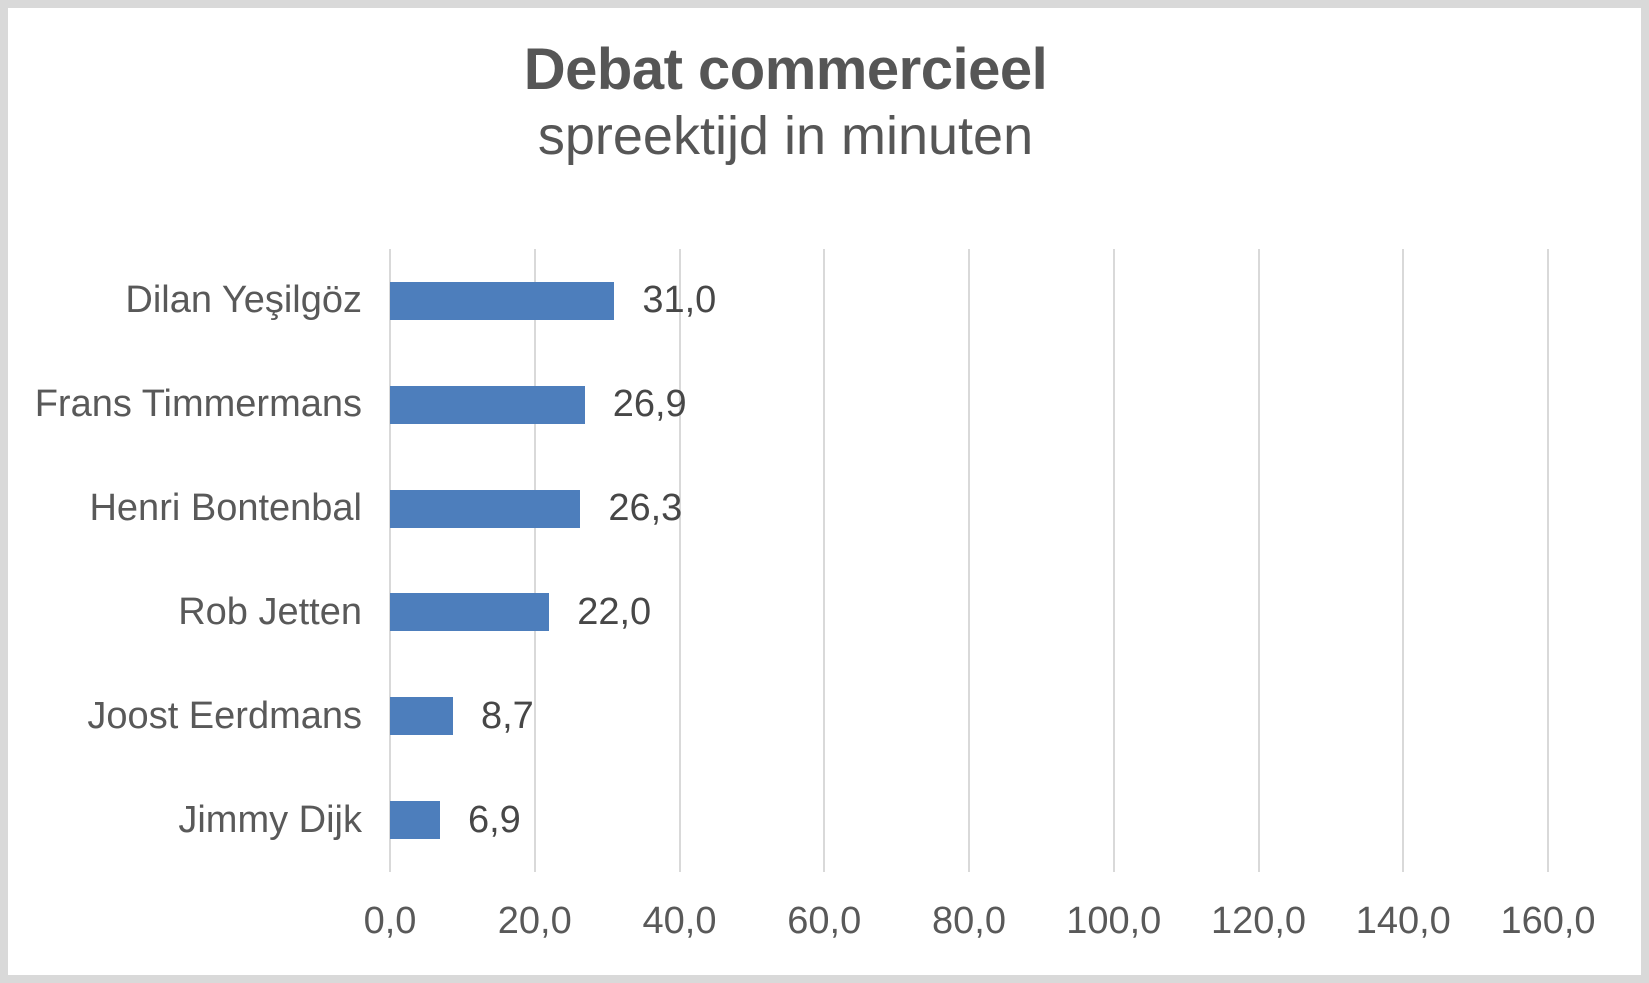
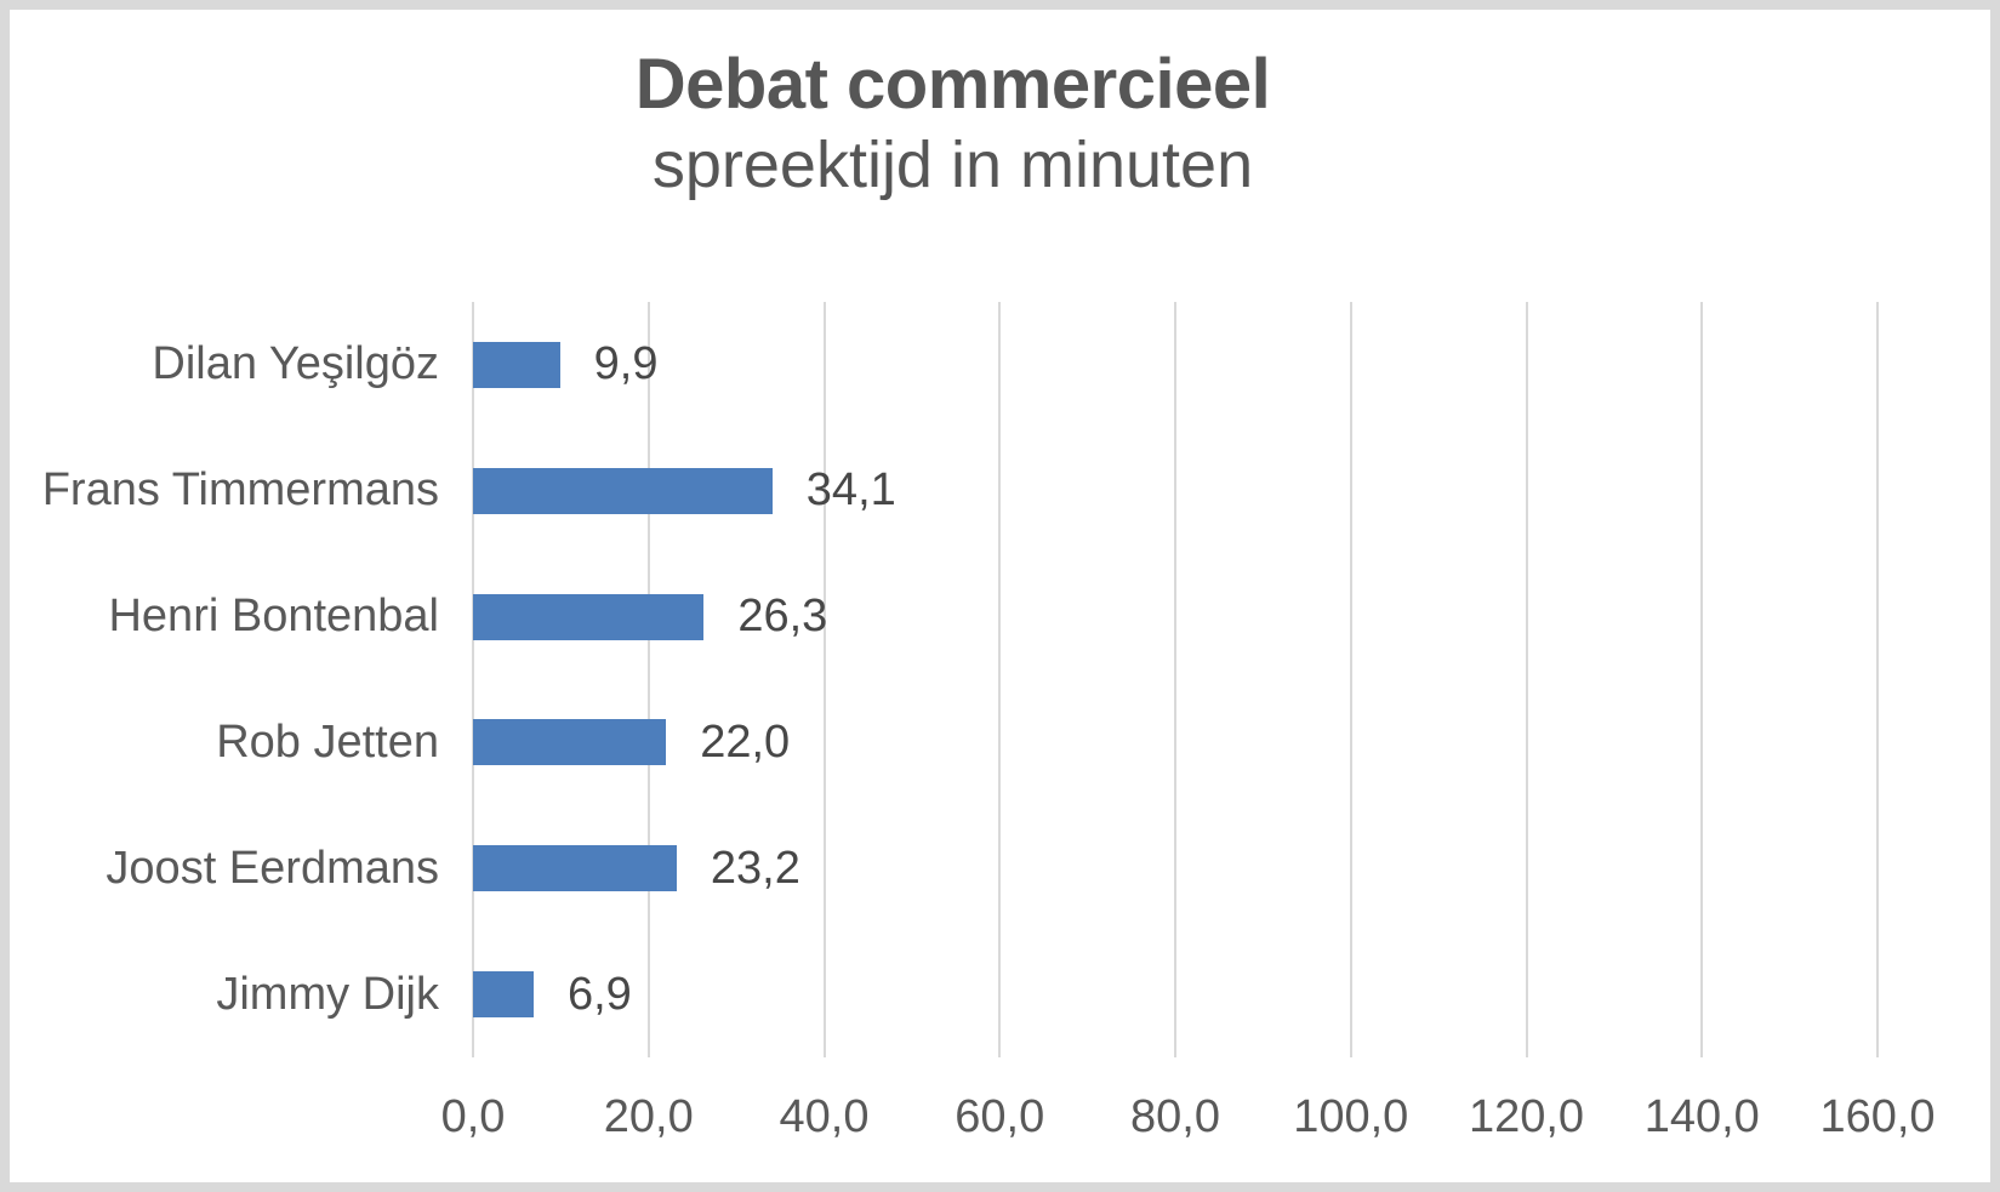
Dilan Yeşilgöz: 31,0 -> 9,9
Frans Timmermans: 26,9 -> 34,1
Joost Eerdmans: 8,7 -> 23,2
